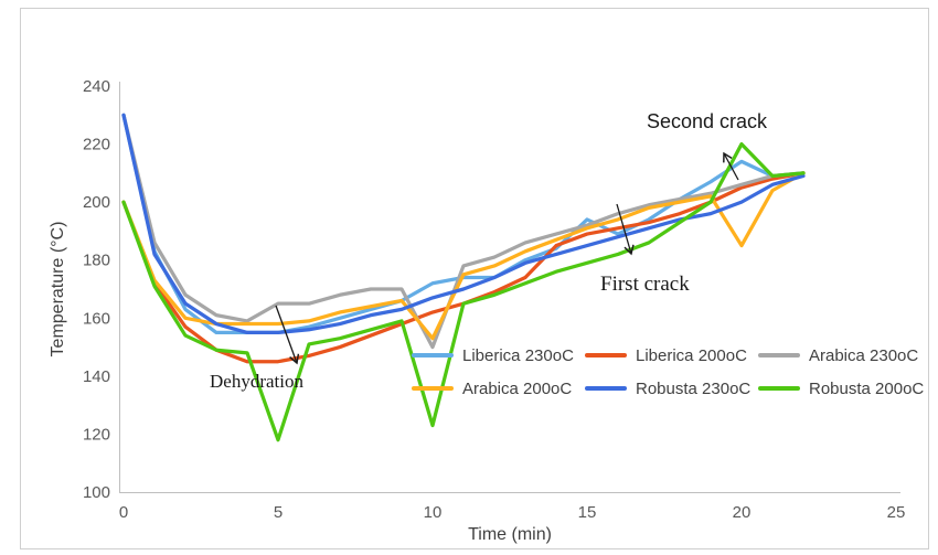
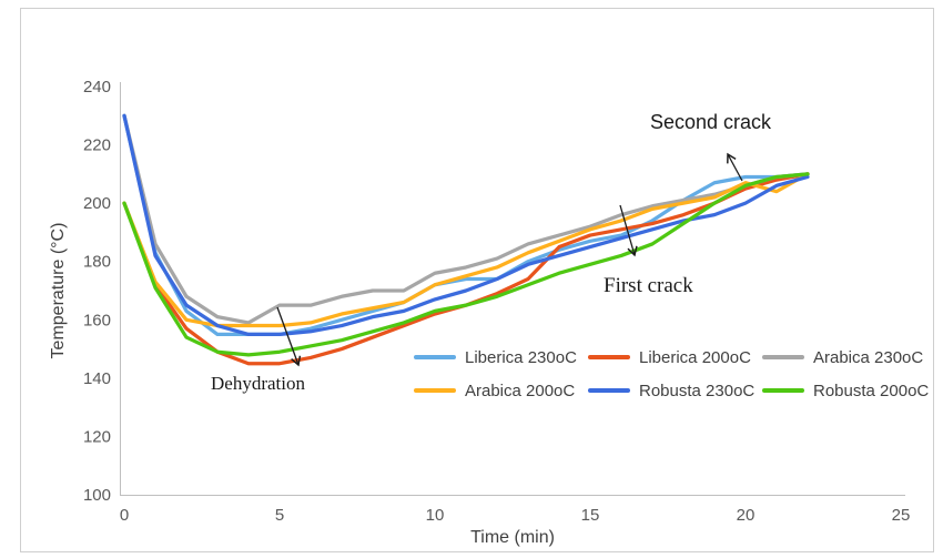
Robusta 200oC/5: 118 -> 149
Arabica 230oC/10: 150 -> 176
Arabica 200oC/10: 153 -> 172
Robusta 200oC/10: 123 -> 163
Liberica 230oC/15: 194 -> 187
Liberica 230oC/20: 214 -> 209
Arabica 200oC/20: 185 -> 207
Robusta 200oC/20: 220 -> 206
